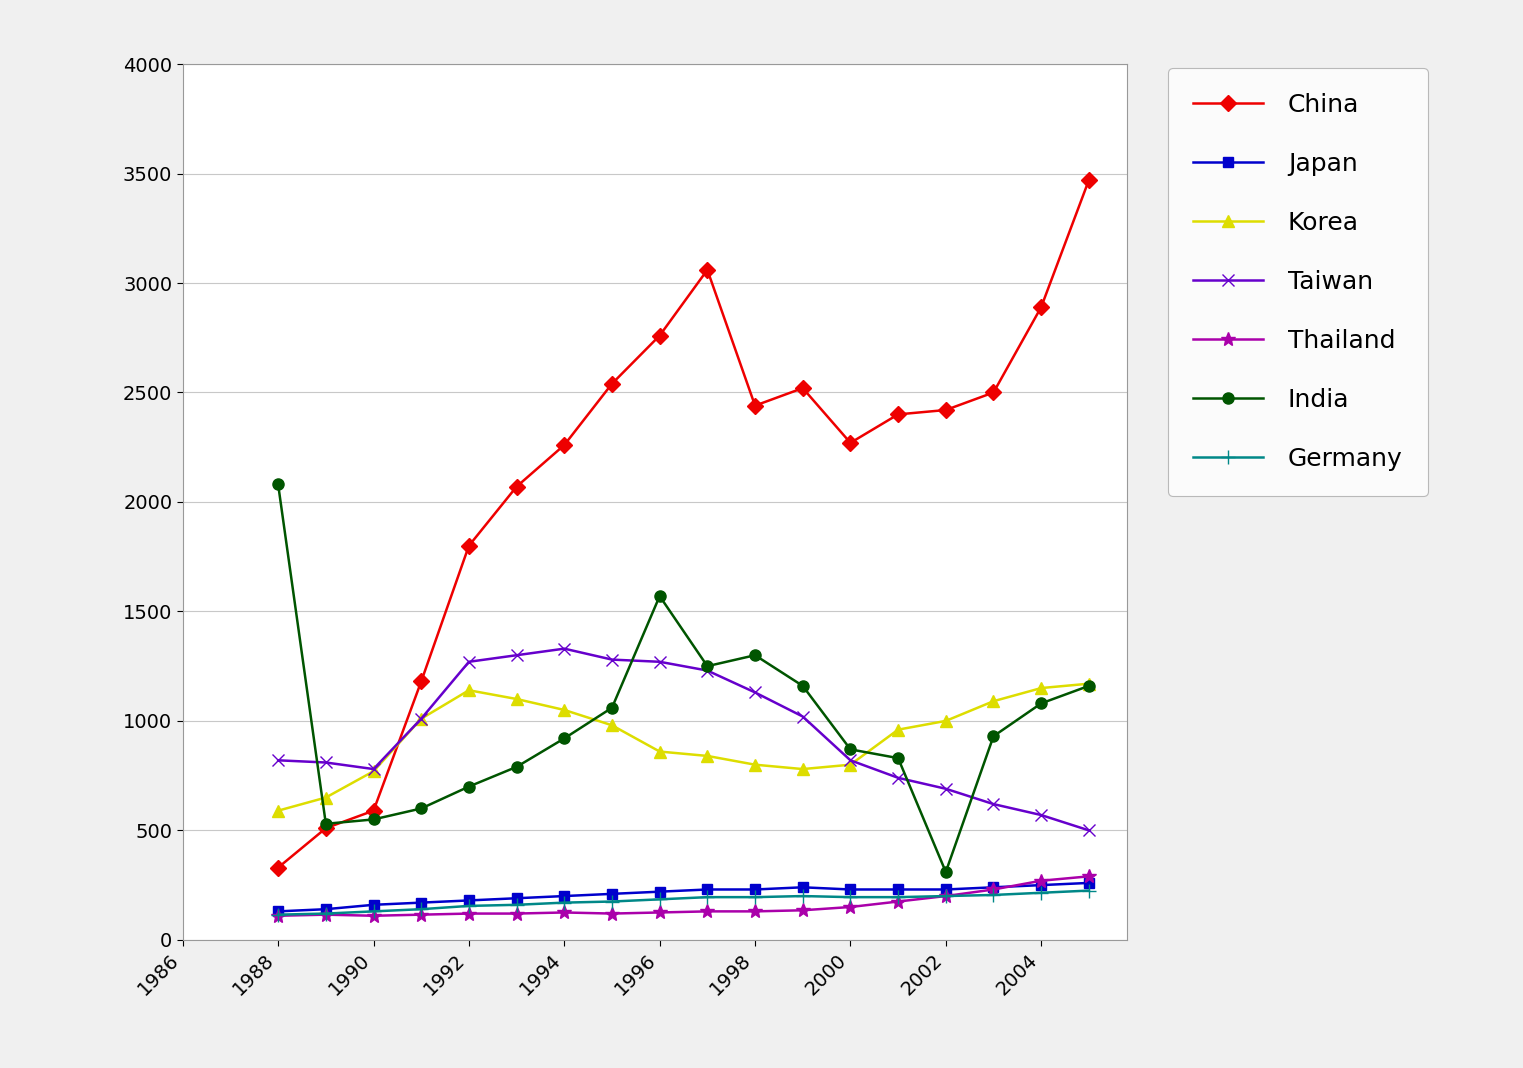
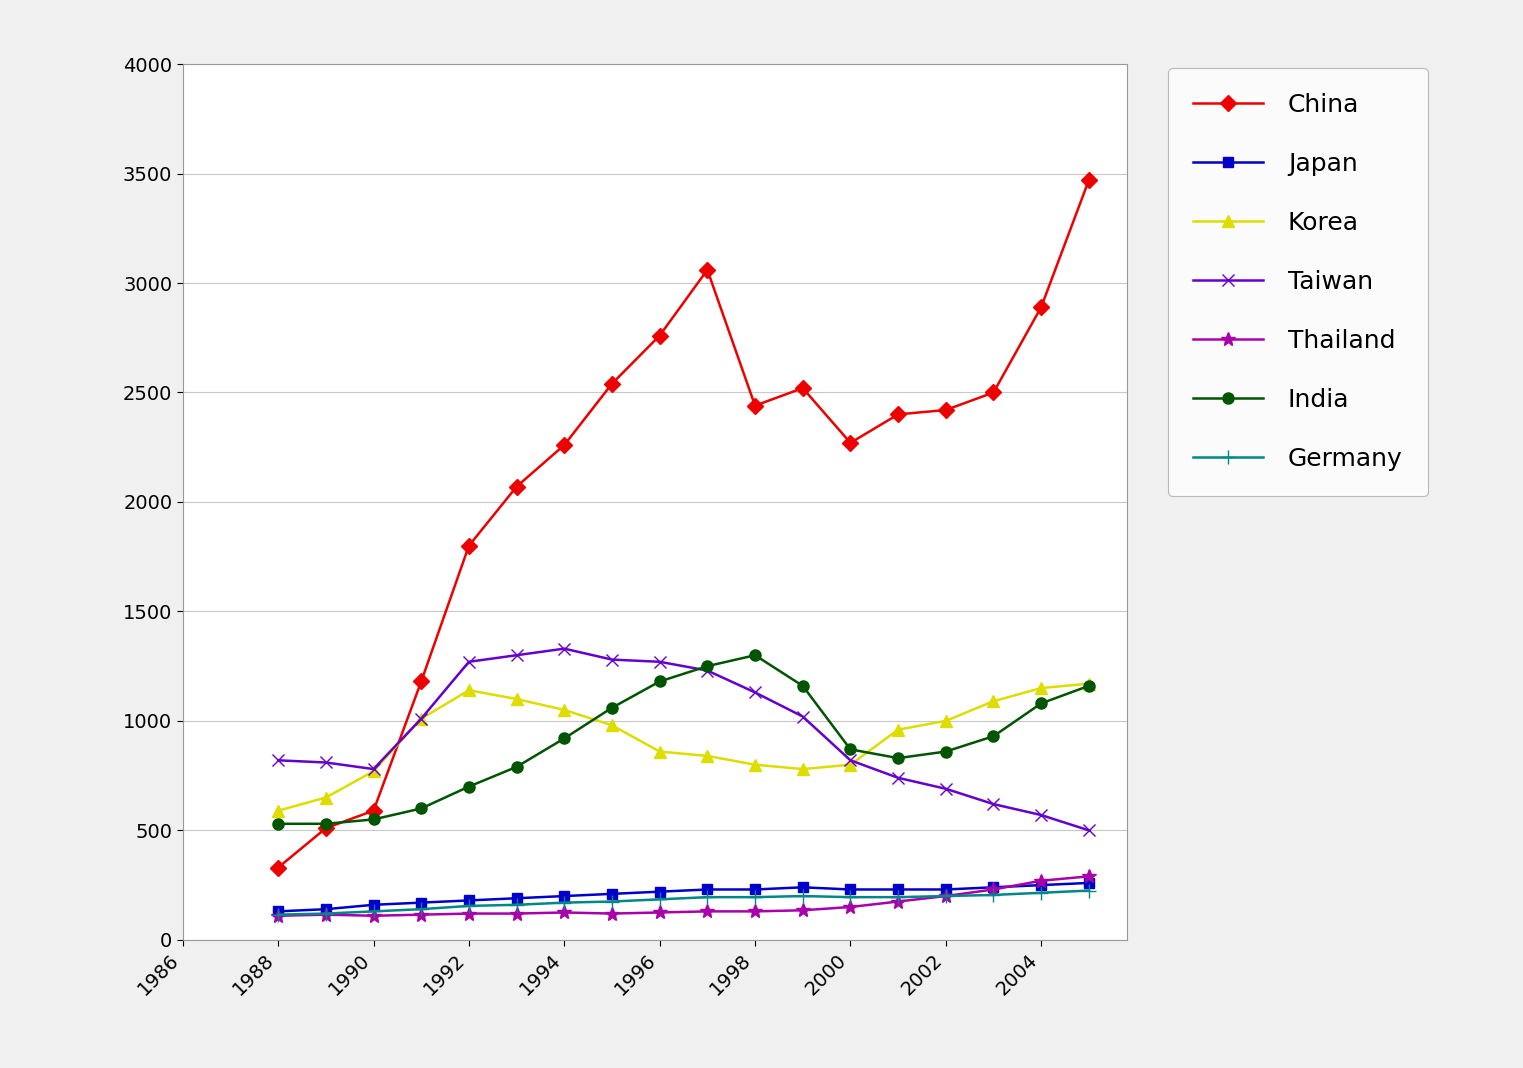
India/1988: 2080 -> 530
India/1996: 1570 -> 1180
India/2002: 310 -> 860
